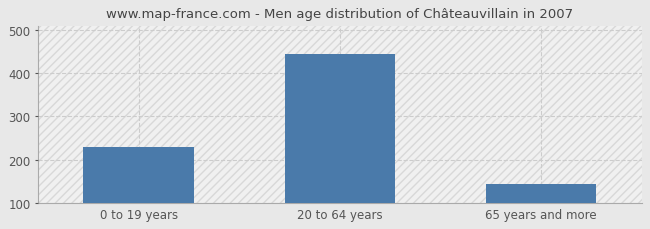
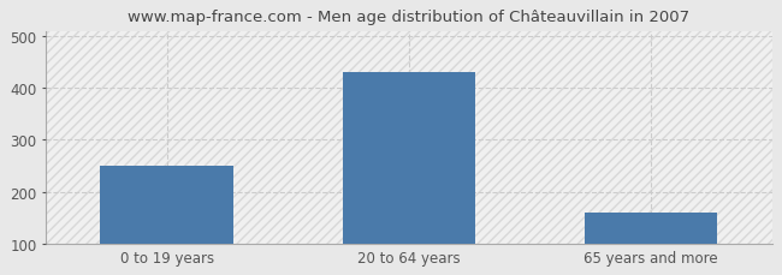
0 to 19 years: 230 -> 250
20 to 64 years: 445 -> 430
65 years and more: 143 -> 160
